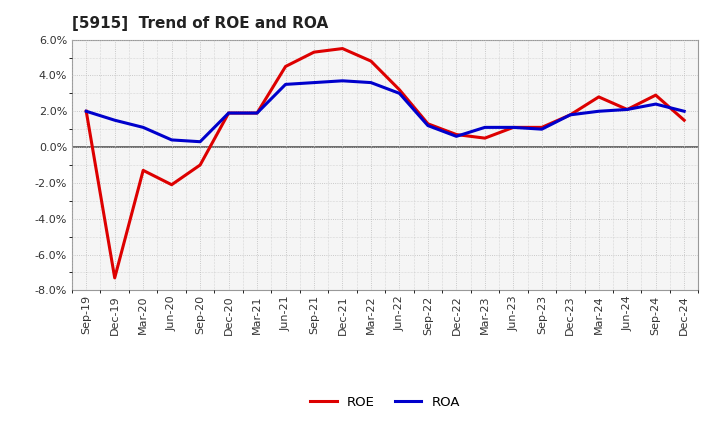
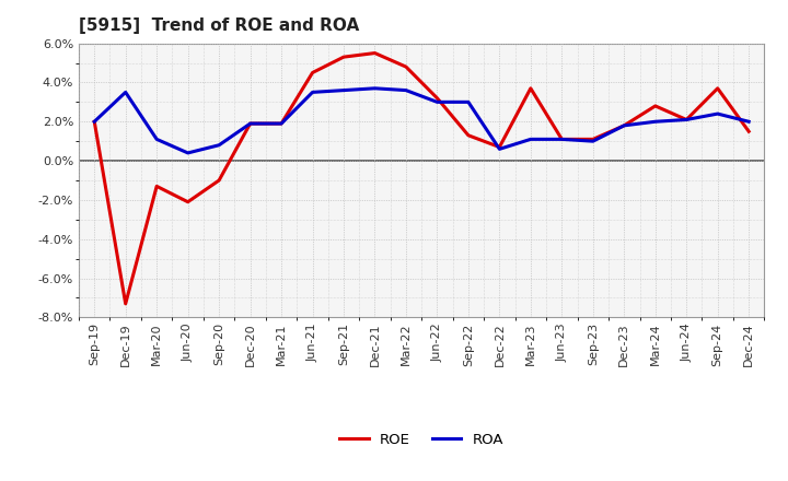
ROA/Dec-19: 1.5% -> 3.5%
ROA/Sep-20: 0.3% -> 0.8%
ROA/Sep-22: 1.2% -> 3.0%
ROE/Mar-23: 0.5% -> 3.7%
ROE/Sep-24: 2.9% -> 3.7%
